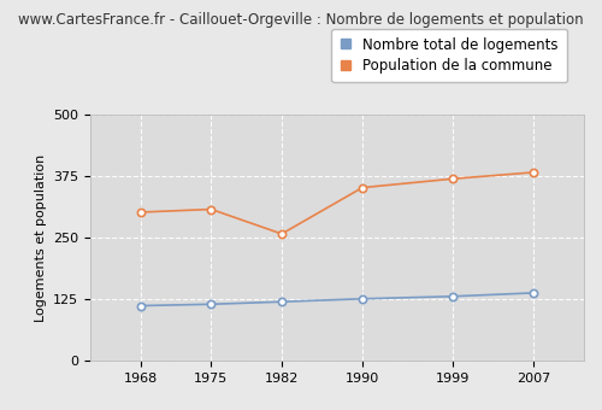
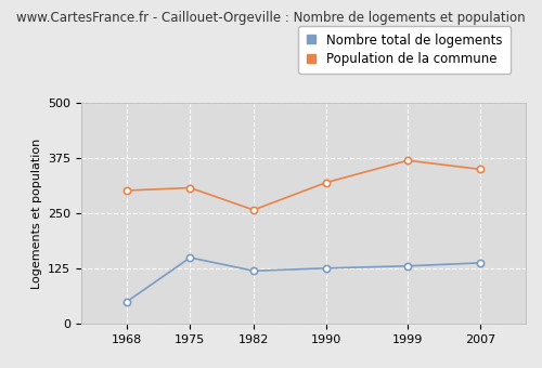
Nombre total de logements/1968: 112 -> 50
Nombre total de logements/1975: 115 -> 150
Population de la commune/1990: 352 -> 320
Population de la commune/2007: 383 -> 350
